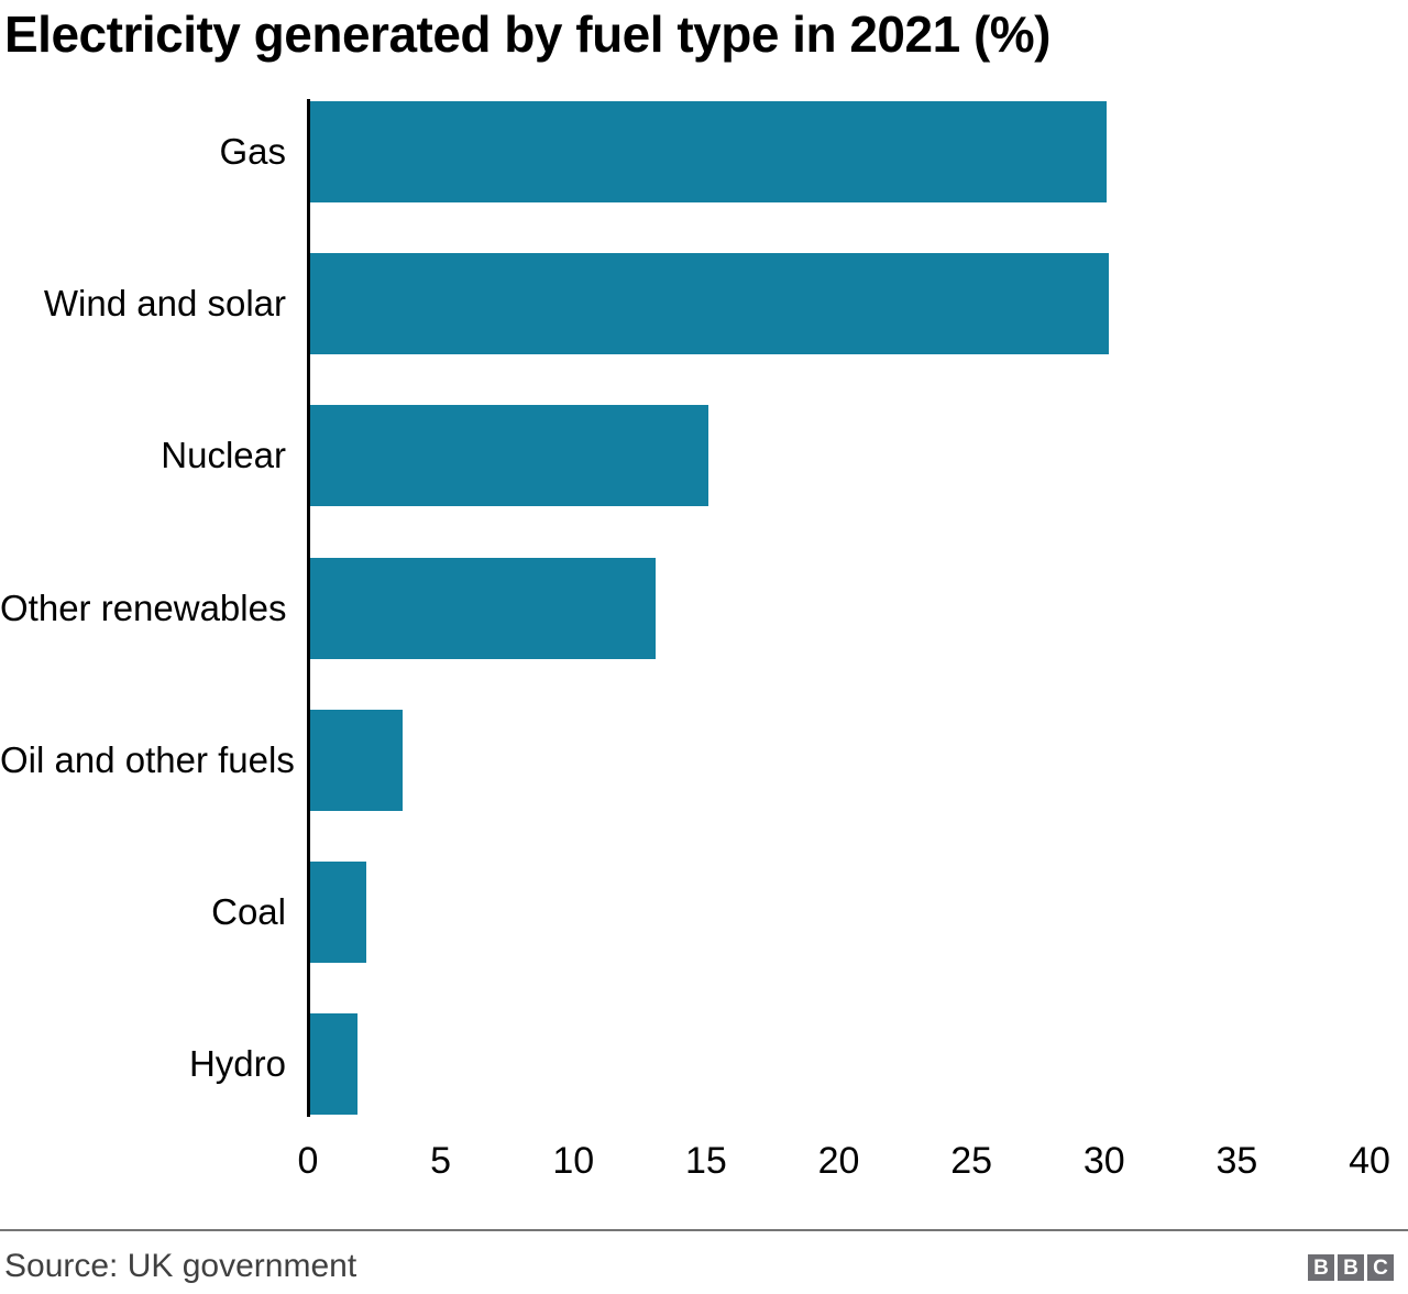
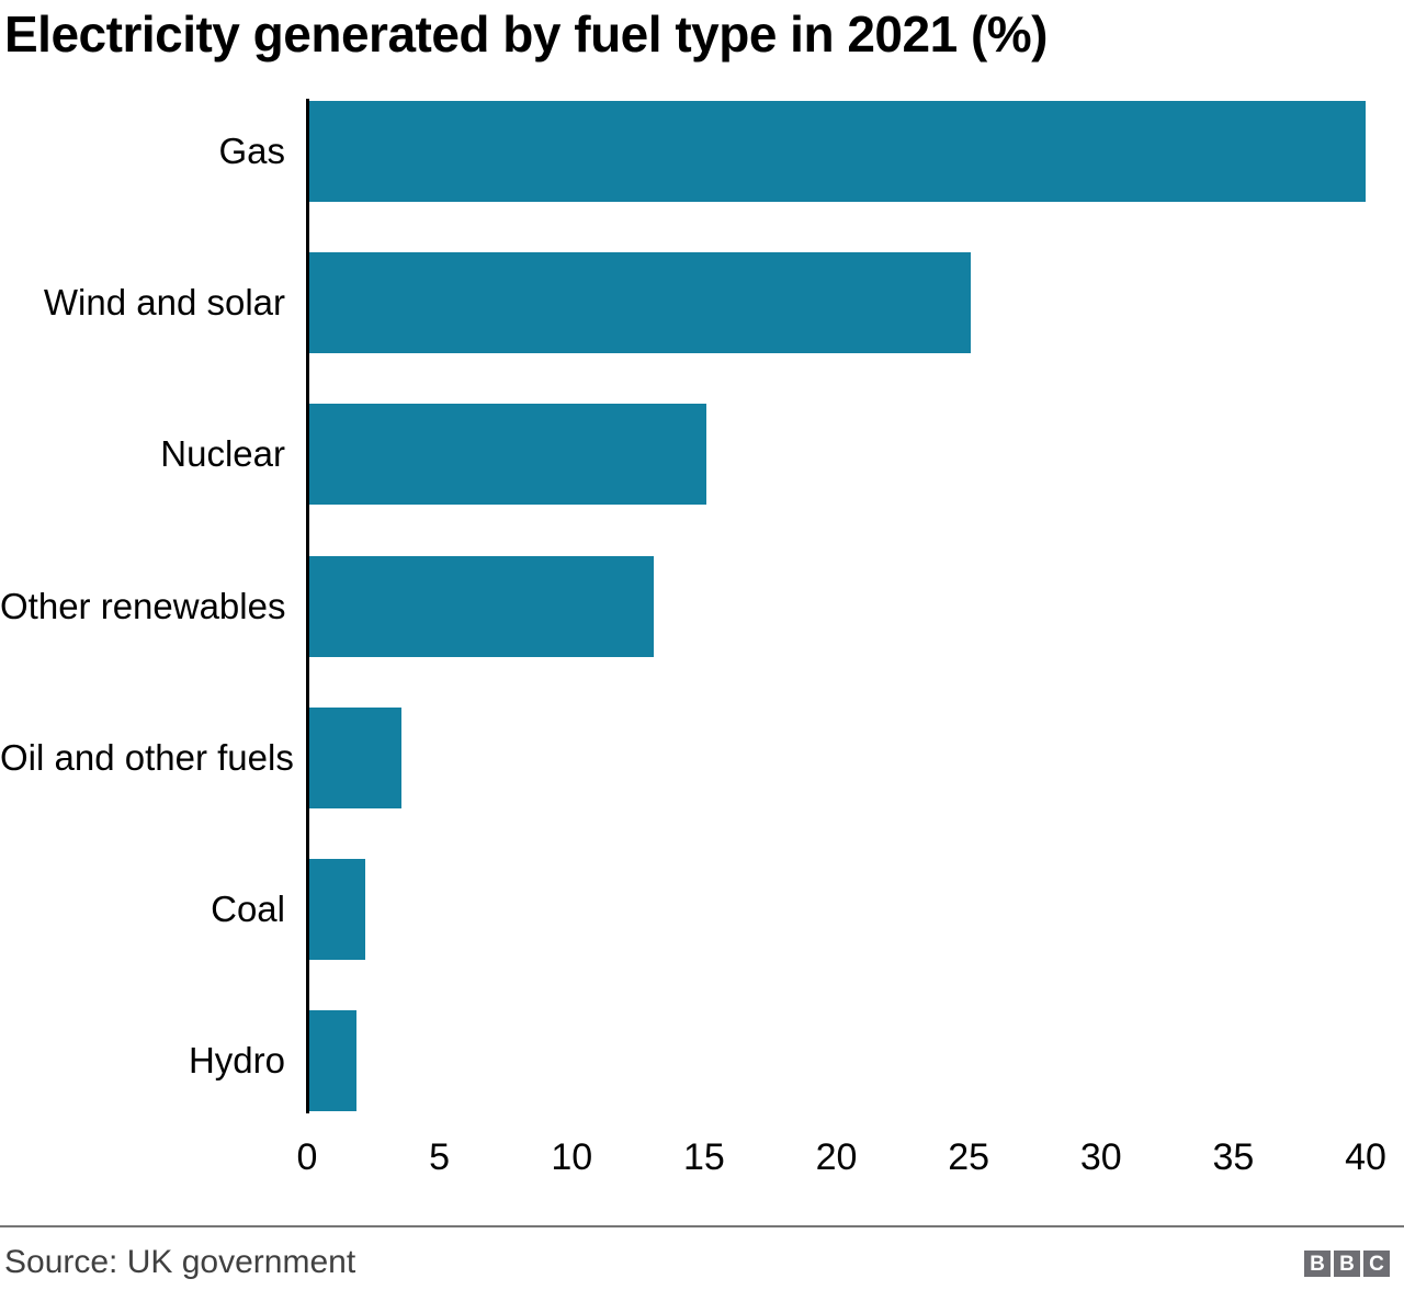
Gas: 30.0 -> 39.9
Wind and solar: 30.1 -> 25.0
